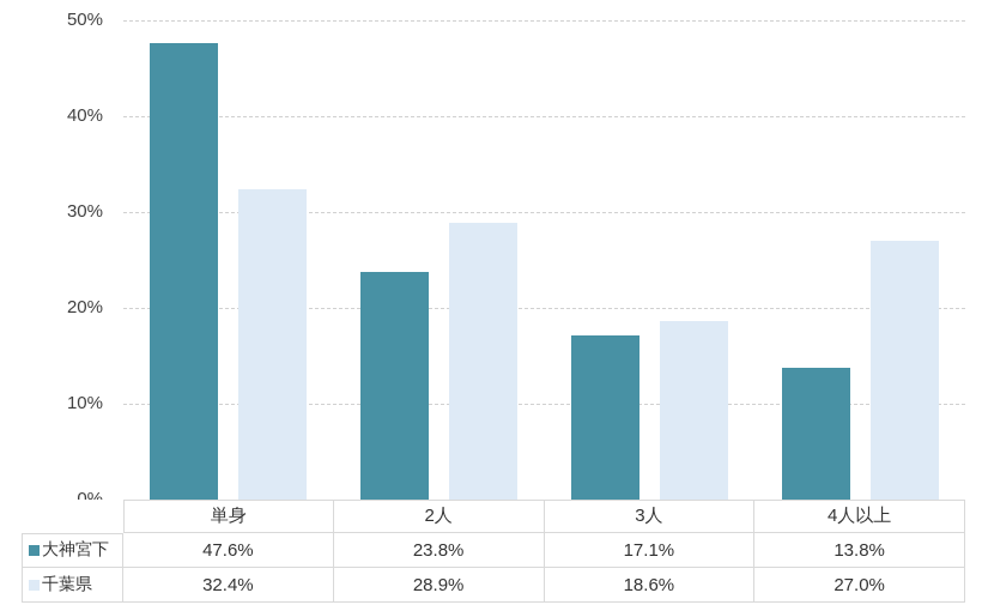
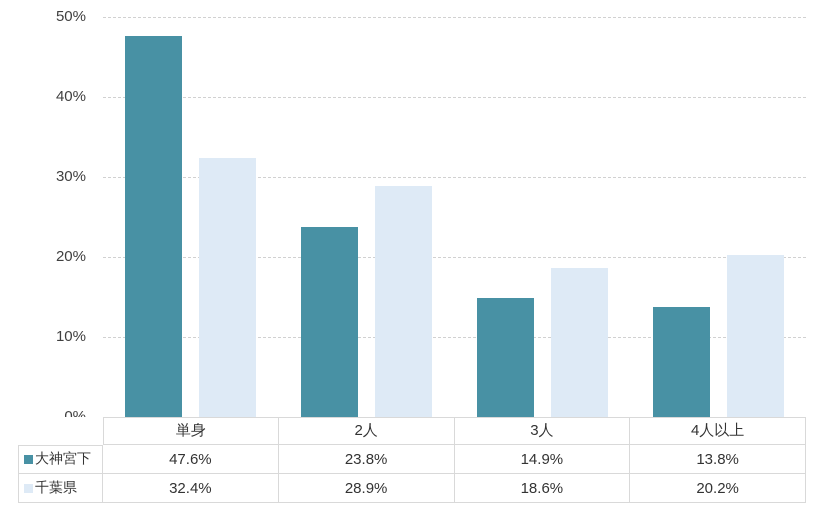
大神宮下/3人: 17.1% -> 14.9%
千葉県/4人以上: 27.0% -> 20.2%
